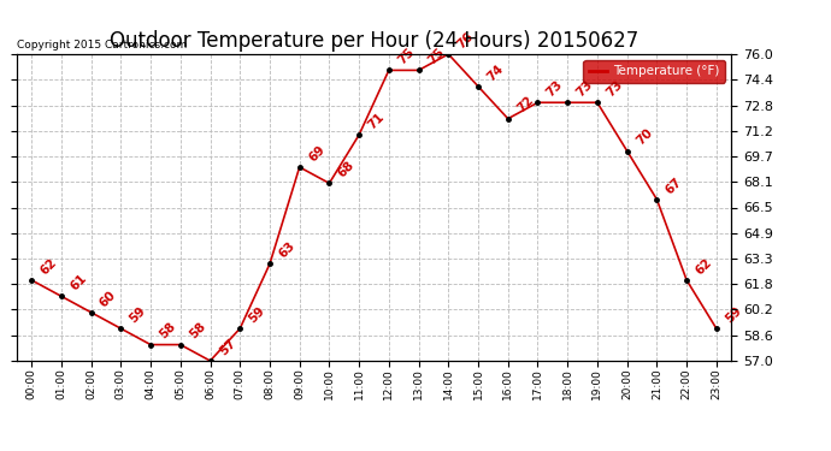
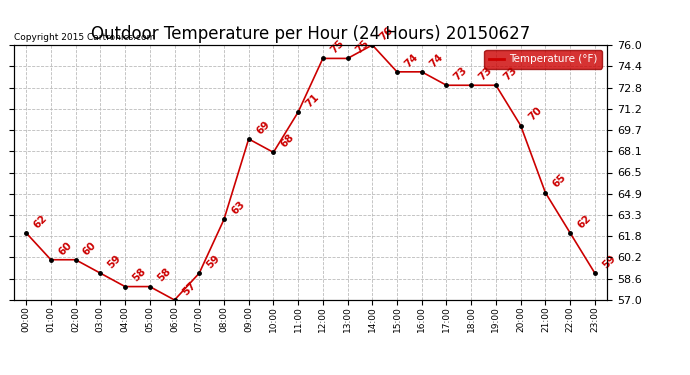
01:00: 61 -> 60
16:00: 72 -> 74
21:00: 67 -> 65
